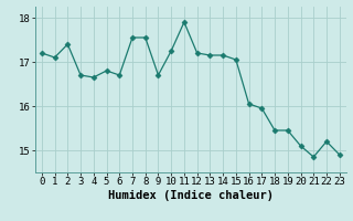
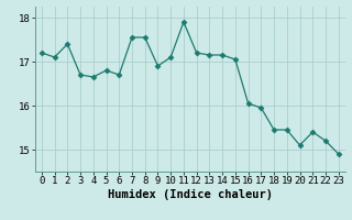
9: 16.70 -> 16.90
10: 17.25 -> 17.10
21: 14.85 -> 15.40
